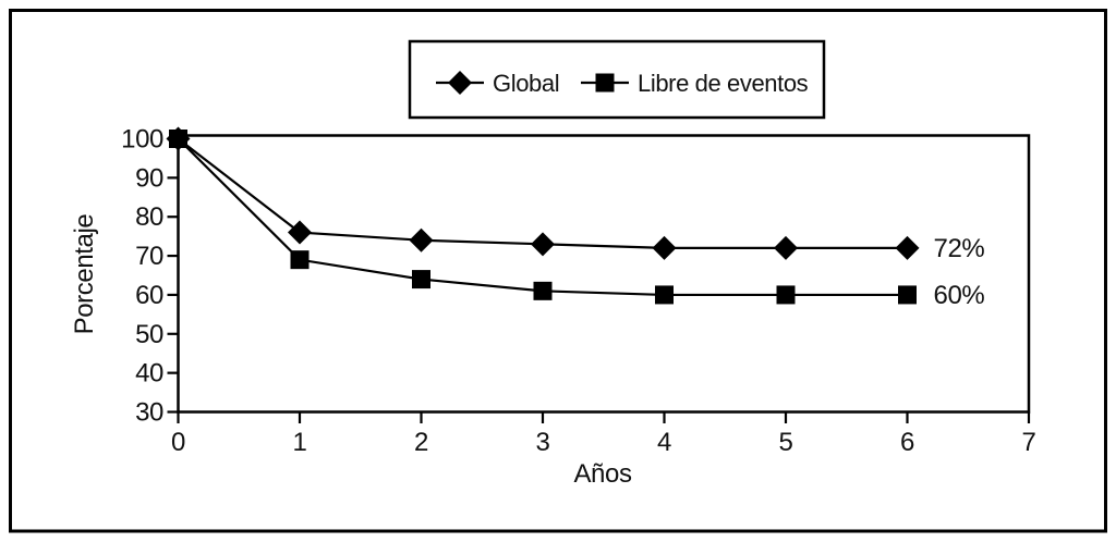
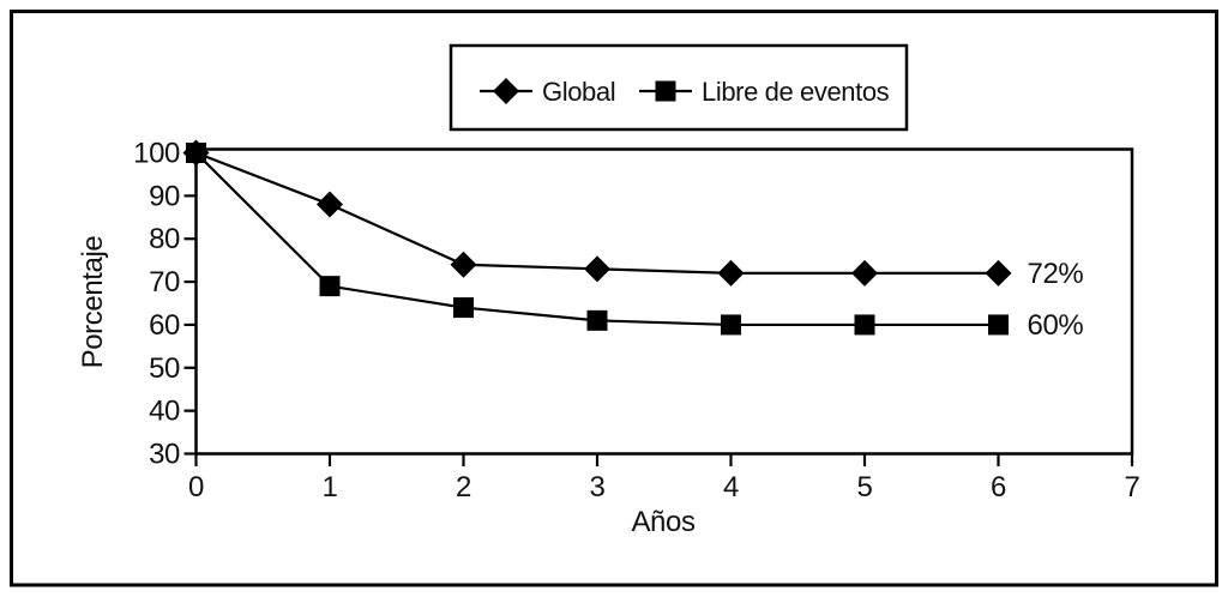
Global/1: 76 -> 88
